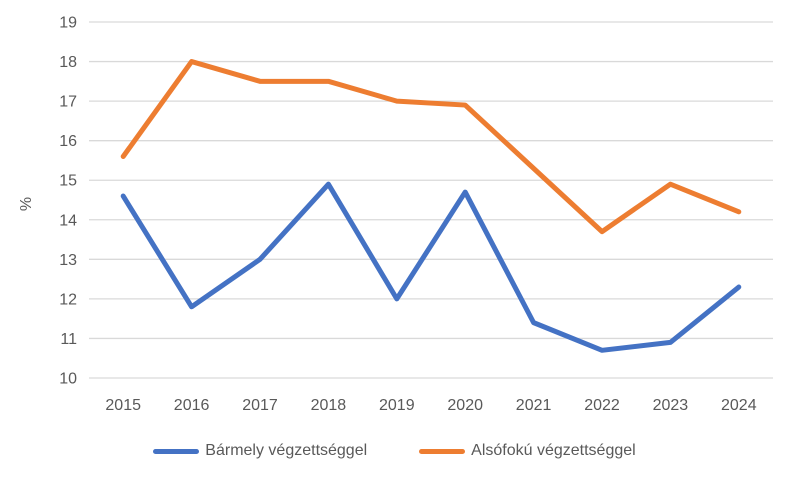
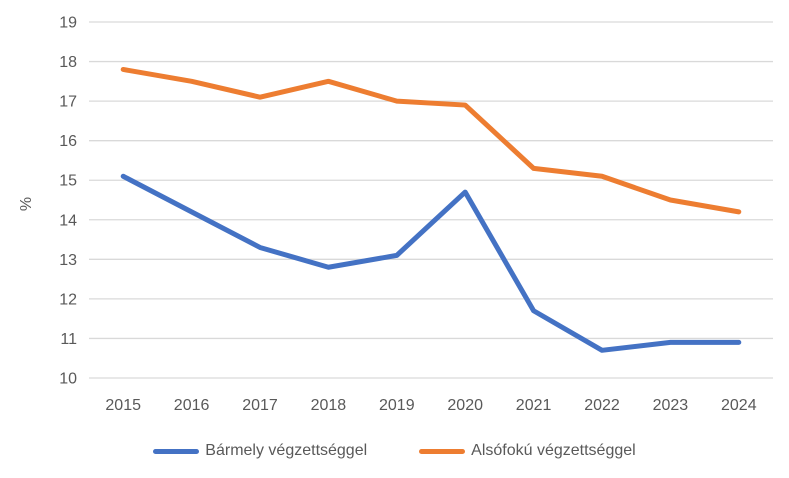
Bármely végzettséggel/2015: 14.6 -> 15.1
Alsófokú végzettséggel/2015: 15.6 -> 17.8
Bármely végzettséggel/2016: 11.8 -> 14.2
Alsófokú végzettséggel/2016: 18.0 -> 17.5
Bármely végzettséggel/2017: 13.0 -> 13.3
Alsófokú végzettséggel/2017: 17.5 -> 17.1
Bármely végzettséggel/2018: 14.9 -> 12.8
Bármely végzettséggel/2019: 12.0 -> 13.1
Bármely végzettséggel/2021: 11.4 -> 11.7
Alsófokú végzettséggel/2022: 13.7 -> 15.1
Alsófokú végzettséggel/2023: 14.9 -> 14.5
Bármely végzettséggel/2024: 12.3 -> 10.9
